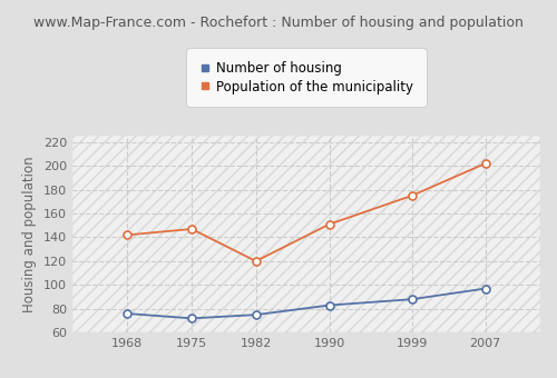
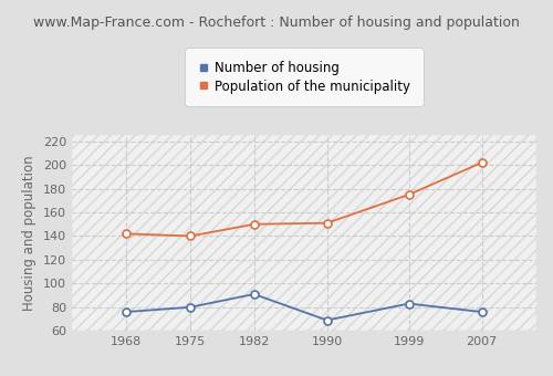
Number of housing/1975: 72 -> 80
Population of the municipality/1975: 147 -> 140
Number of housing/1982: 75 -> 91
Population of the municipality/1982: 120 -> 150
Number of housing/1990: 83 -> 69
Number of housing/1999: 88 -> 83
Number of housing/2007: 97 -> 76
